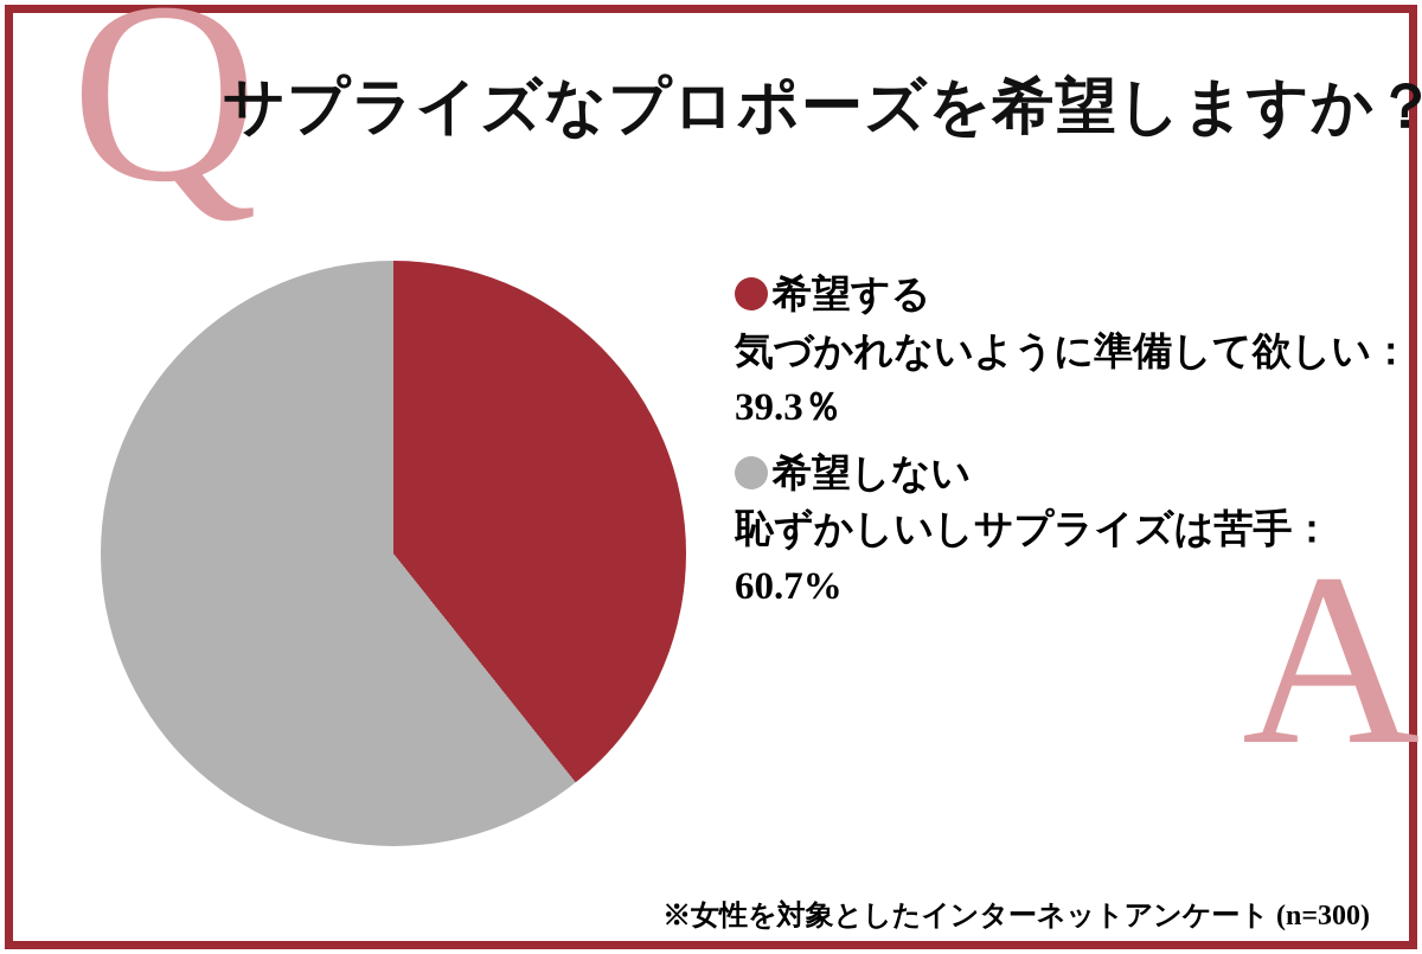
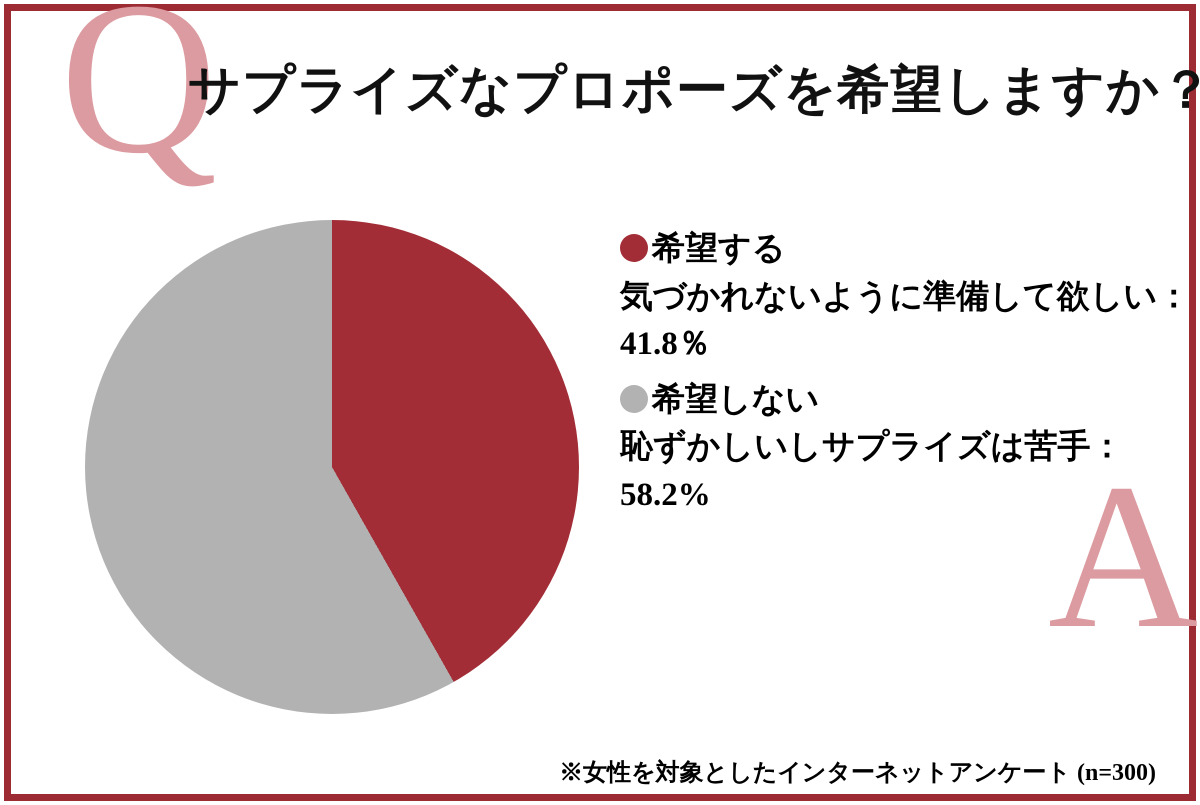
希望する: 39.3 -> 41.8
希望しない: 60.7% -> 58.2%
